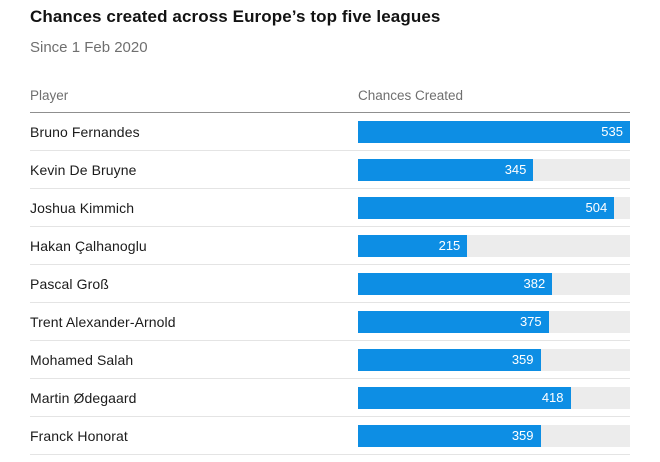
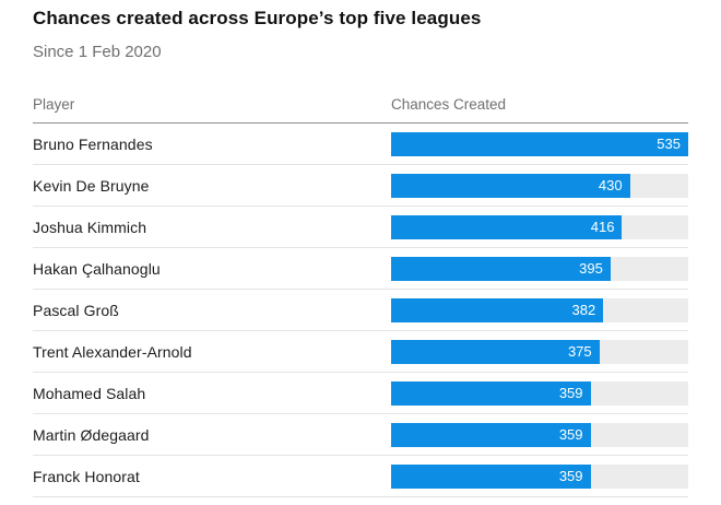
Kevin De Bruyne: 345 -> 430
Joshua Kimmich: 504 -> 416
Hakan Çalhanoglu: 215 -> 395
Martin Ødegaard: 418 -> 359
